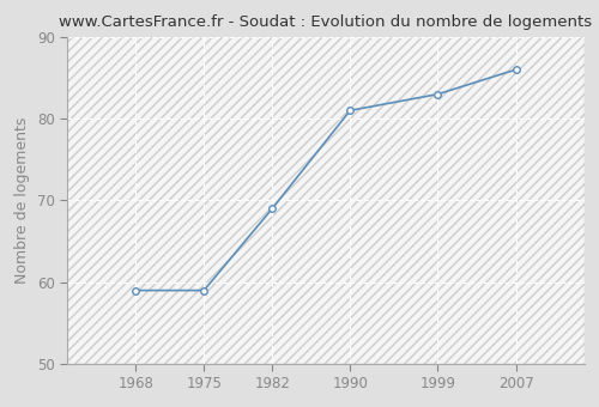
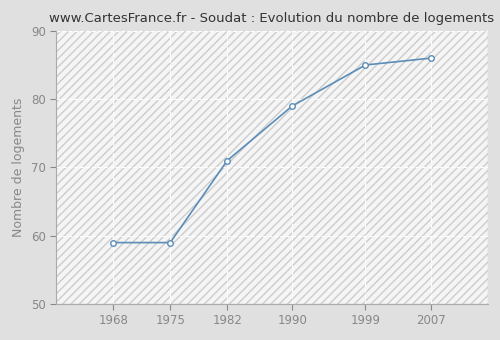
1982: 69 -> 71
1990: 81 -> 79
1999: 83 -> 85
